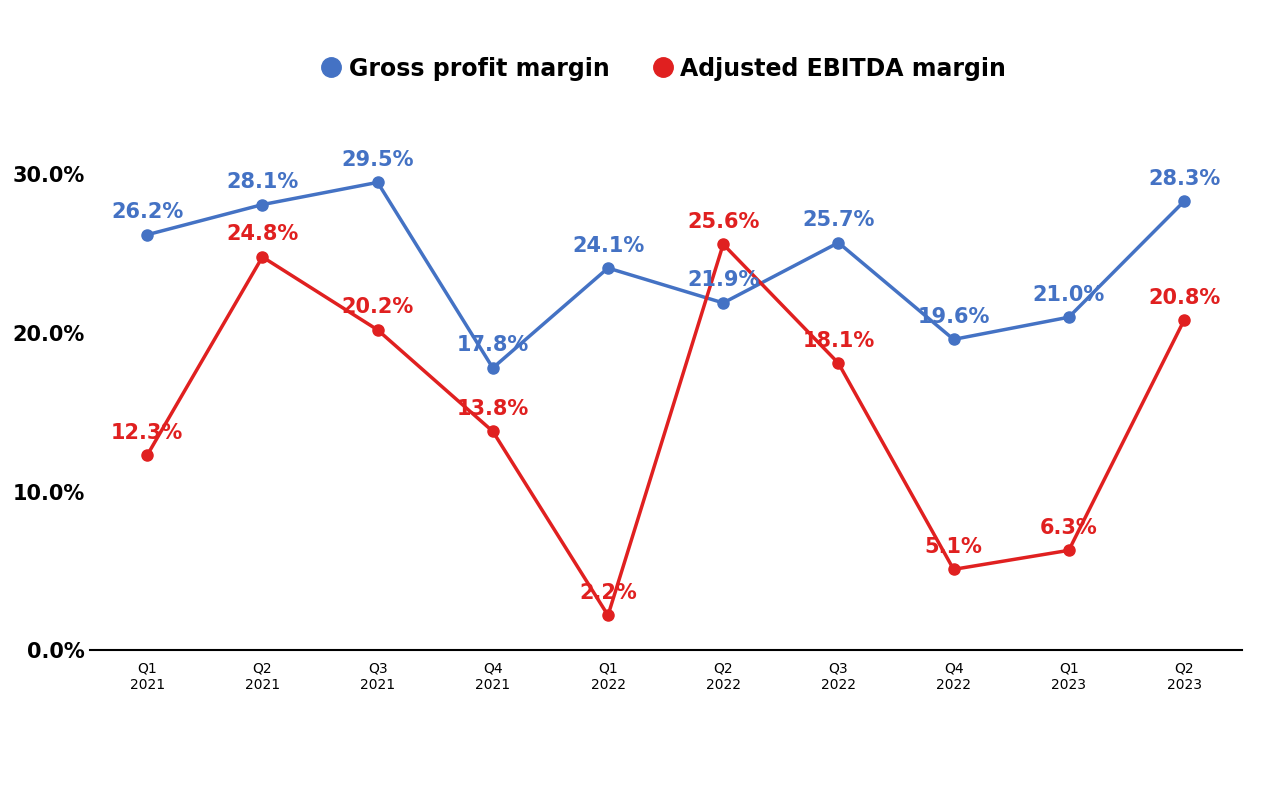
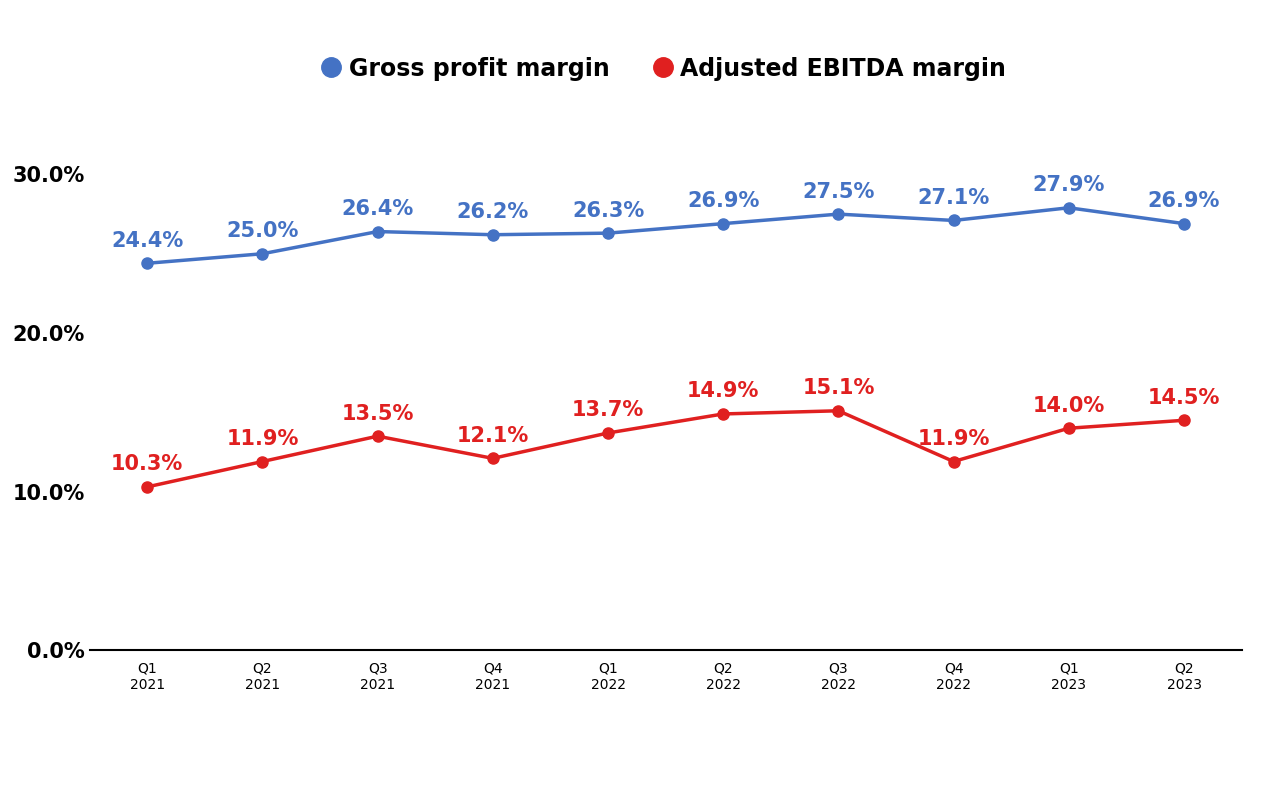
Gross profit margin/Q1 2021: 26.2% -> 24.4%
Adjusted EBITDA margin/Q1 2021: 12.3% -> 10.3%
Gross profit margin/Q2 2021: 28.1% -> 25.0%
Adjusted EBITDA margin/Q2 2021: 24.8% -> 11.9%
Gross profit margin/Q3 2021: 29.5% -> 26.4%
Adjusted EBITDA margin/Q3 2021: 20.2% -> 13.5%
Gross profit margin/Q4 2021: 17.8% -> 26.2%
Adjusted EBITDA margin/Q4 2021: 13.8% -> 12.1%
Gross profit margin/Q1 2022: 24.1% -> 26.3%
Adjusted EBITDA margin/Q1 2022: 2.2% -> 13.7%
Gross profit margin/Q2 2022: 21.9% -> 26.9%
Adjusted EBITDA margin/Q2 2022: 25.6% -> 14.9%
Gross profit margin/Q3 2022: 25.7% -> 27.5%
Adjusted EBITDA margin/Q3 2022: 18.1% -> 15.1%
Gross profit margin/Q4 2022: 19.6% -> 27.1%
Adjusted EBITDA margin/Q4 2022: 5.1% -> 11.9%
Gross profit margin/Q1 2023: 21.0% -> 27.9%
Adjusted EBITDA margin/Q1 2023: 6.3% -> 14.0%
Gross profit margin/Q2 2023: 28.3% -> 26.9%
Adjusted EBITDA margin/Q2 2023: 20.8% -> 14.5%
